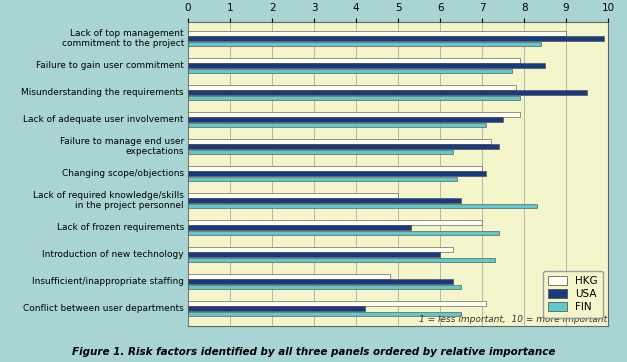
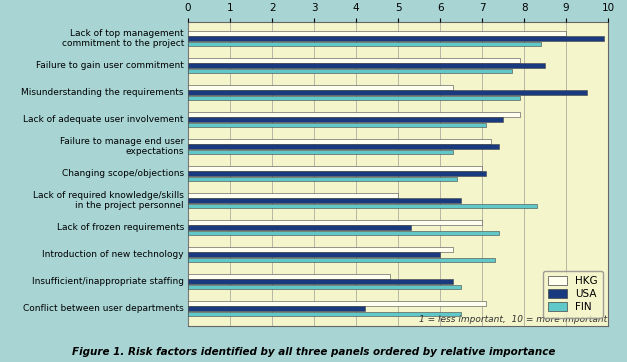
HKG/Misunderstanding the requirements: 7.8 -> 6.3
